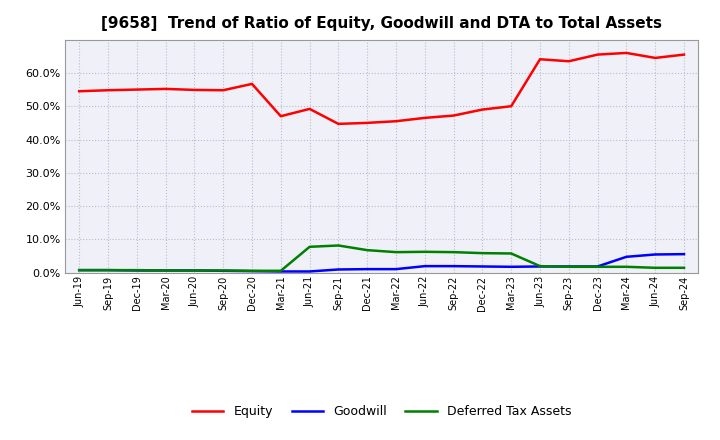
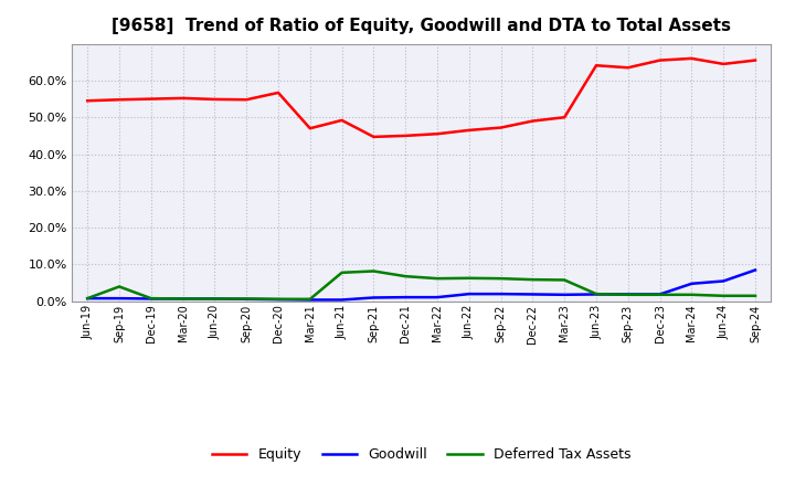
Deferred Tax Assets/Sep-19: 0.8% -> 4.0%
Goodwill/Sep-24: 5.6% -> 8.5%
